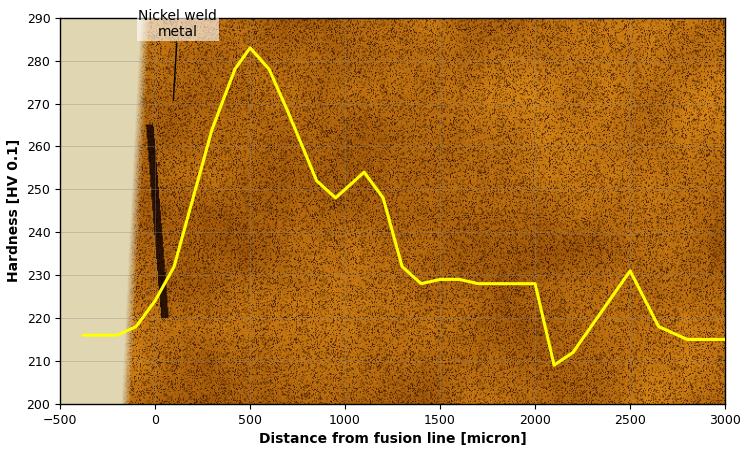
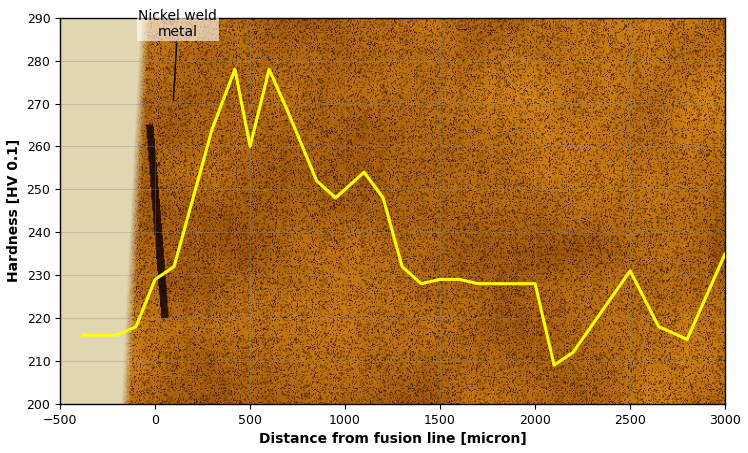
0: 224 -> 229
500: 283 -> 260
3000: 215 -> 235
